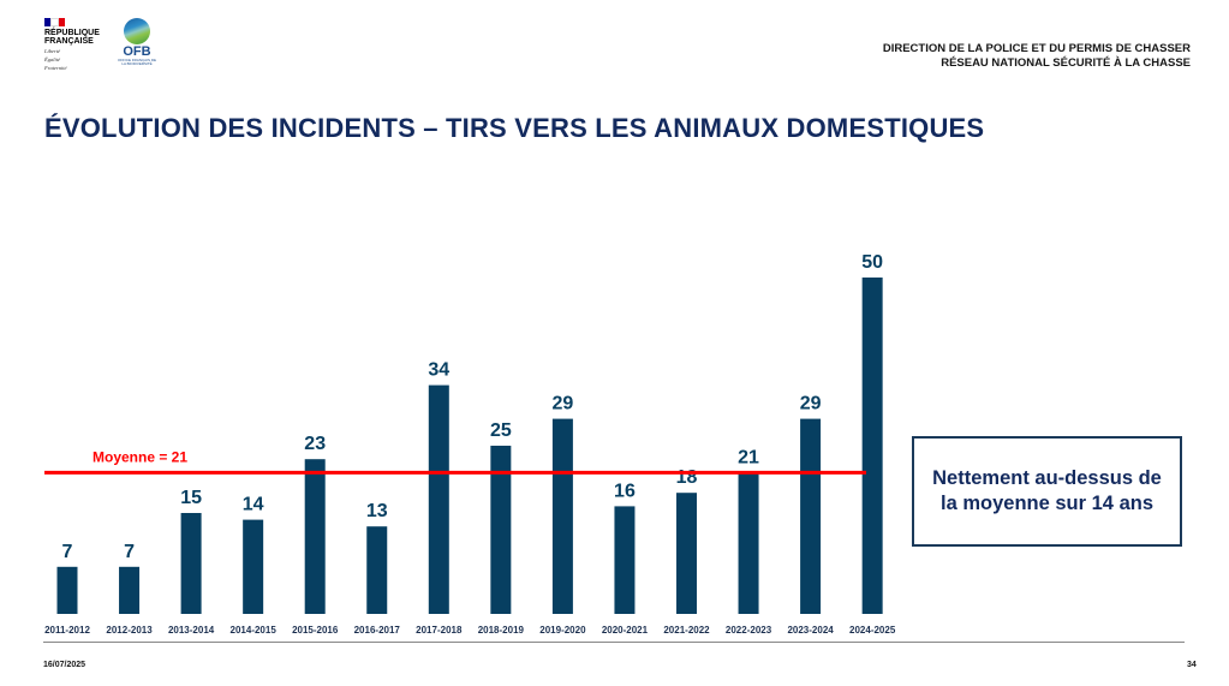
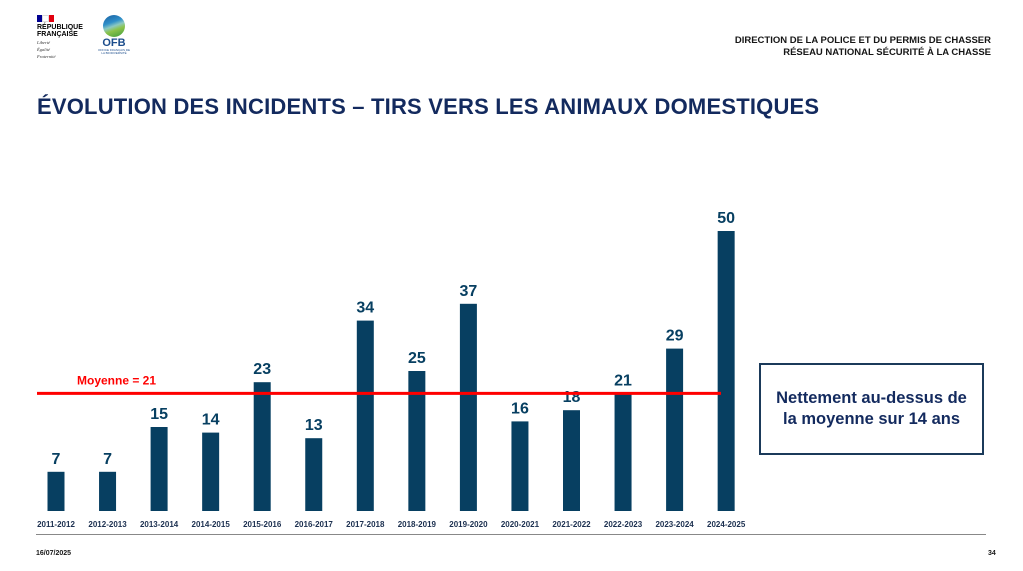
2019-2020: 29 -> 37
